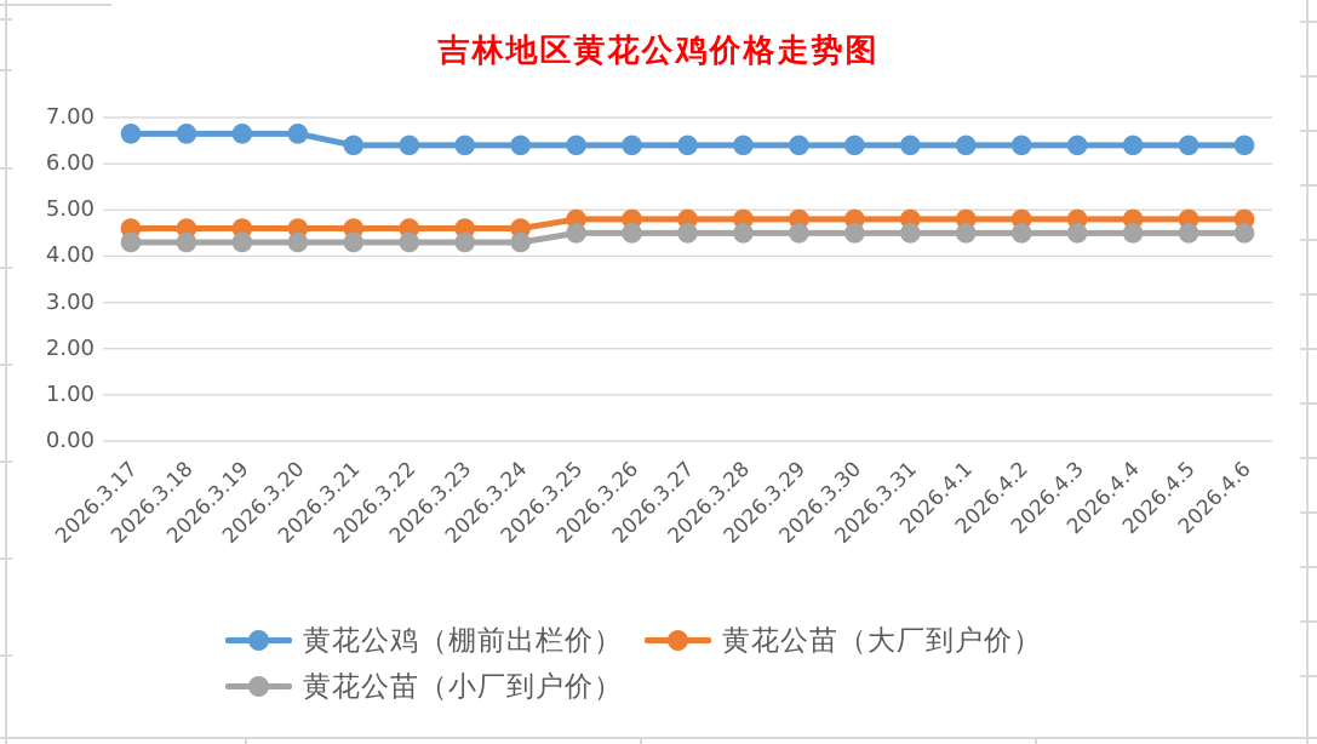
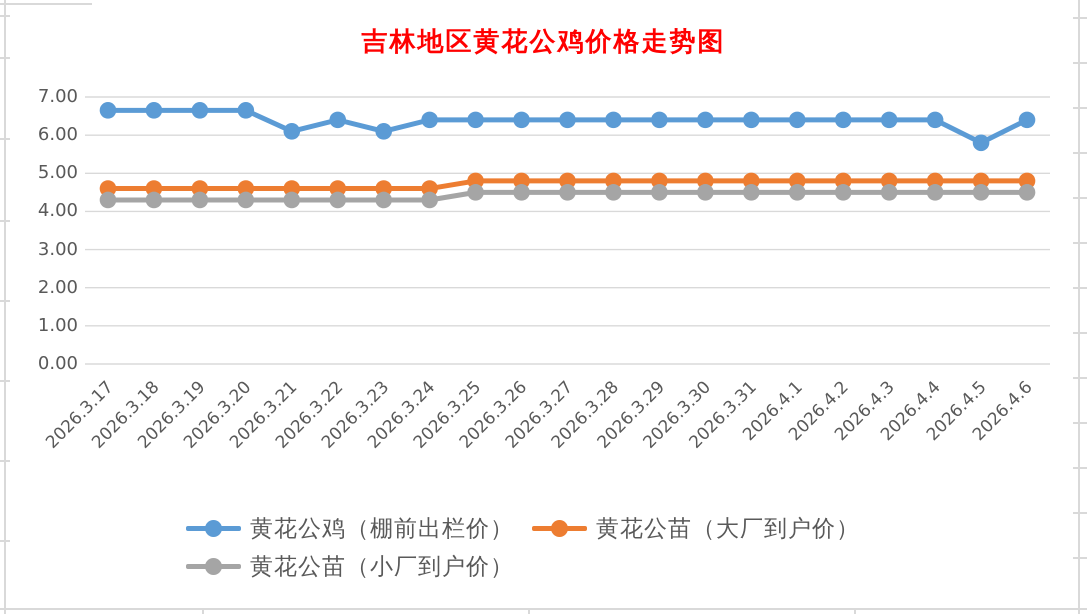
黄花公鸡（棚前出栏价）/2026.3.21: 6.4 -> 6.1
黄花公鸡（棚前出栏价）/2026.3.23: 6.4 -> 6.1
黄花公鸡（棚前出栏价）/2026.4.5: 6.4 -> 5.8
